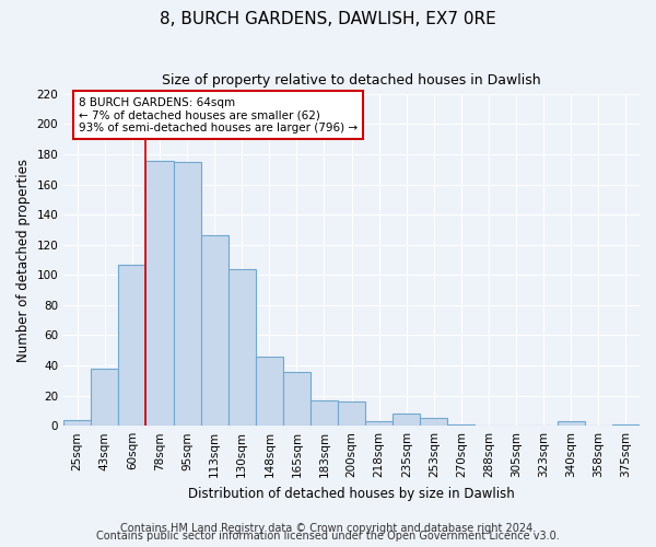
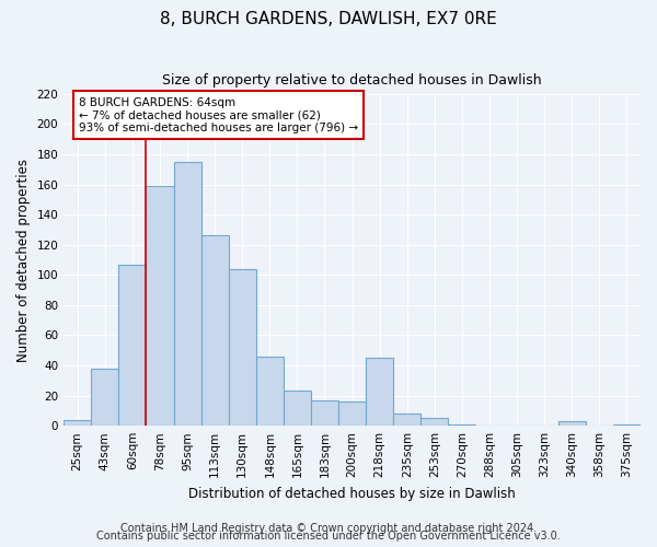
78sqm: 176 -> 159
165sqm: 36 -> 23
218sqm: 3 -> 45
